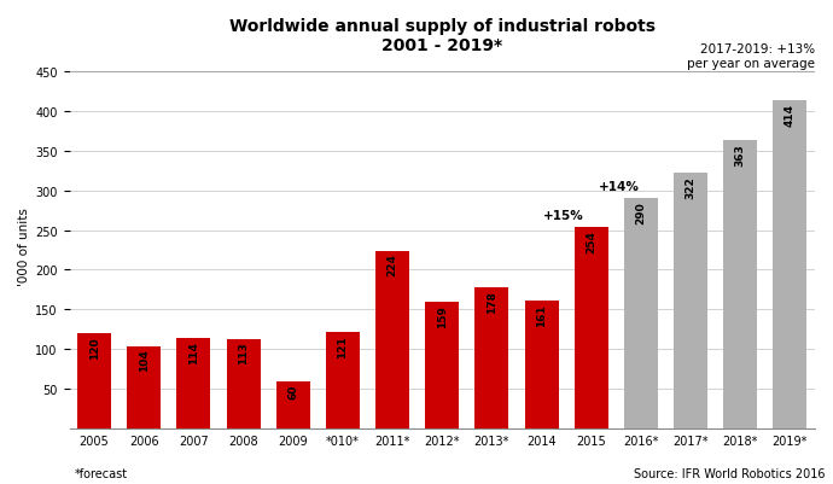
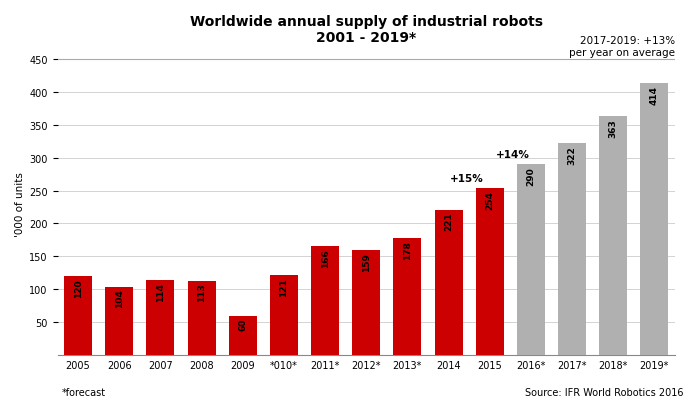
2011*: 224 -> 166
2014: 161 -> 221
